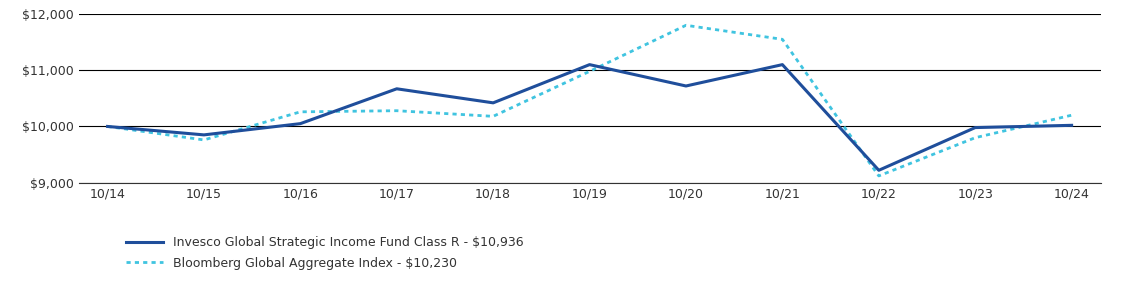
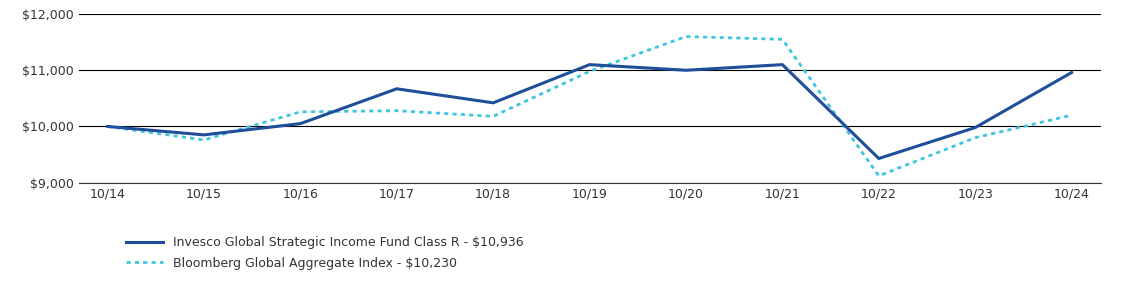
Invesco Global Strategic Income Fund Class R - $10,936/10/20: $10,720 -> $11,000
Bloomberg Global Aggregate Index - $10,230/10/20: $11,800 -> $11,600
Invesco Global Strategic Income Fund Class R - $10,936/10/22: $9,220 -> $9,430
Invesco Global Strategic Income Fund Class R - $10,936/10/24: $10,020 -> $10,960
